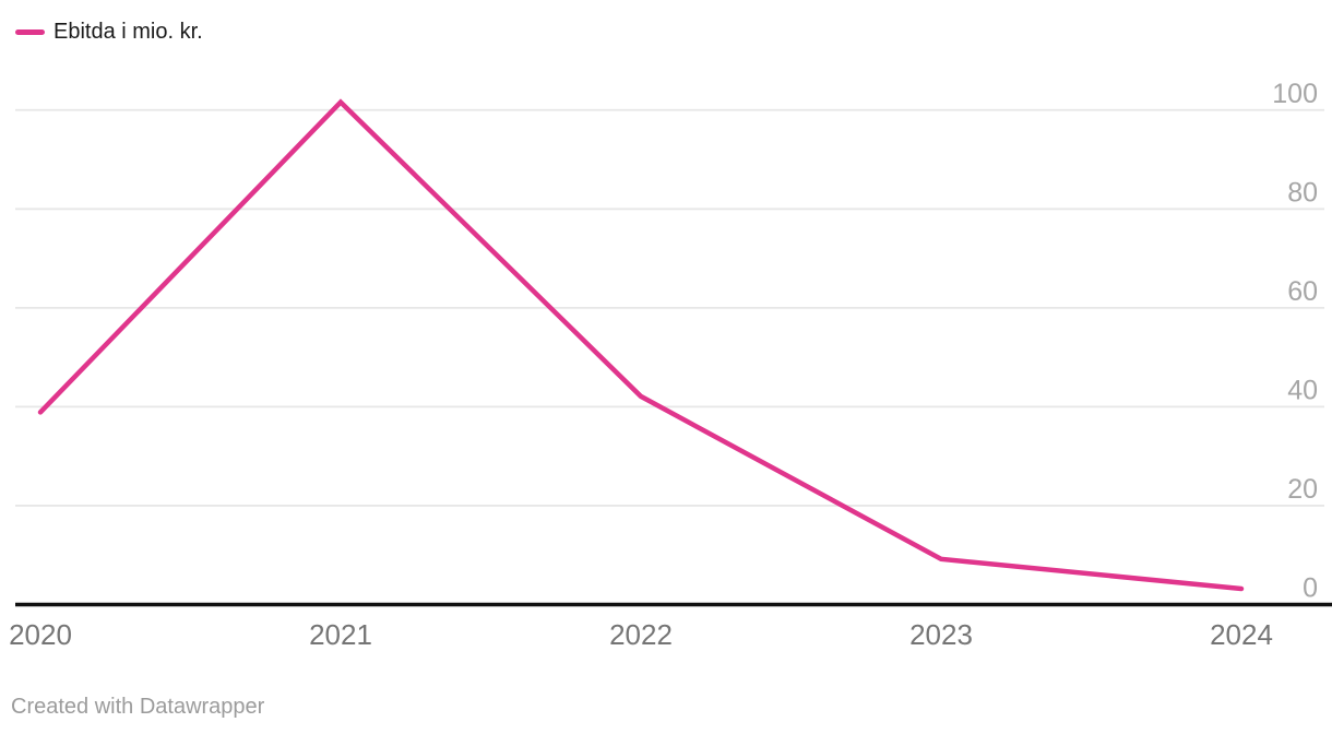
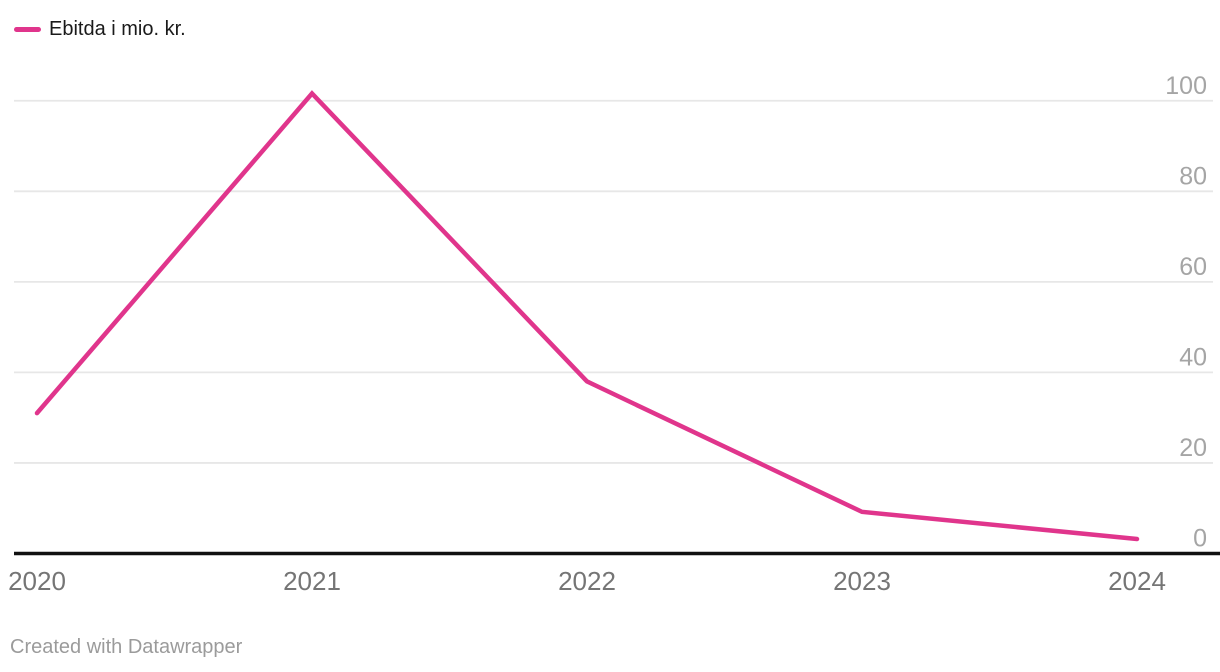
2020: 39 -> 31
2022: 42 -> 38
